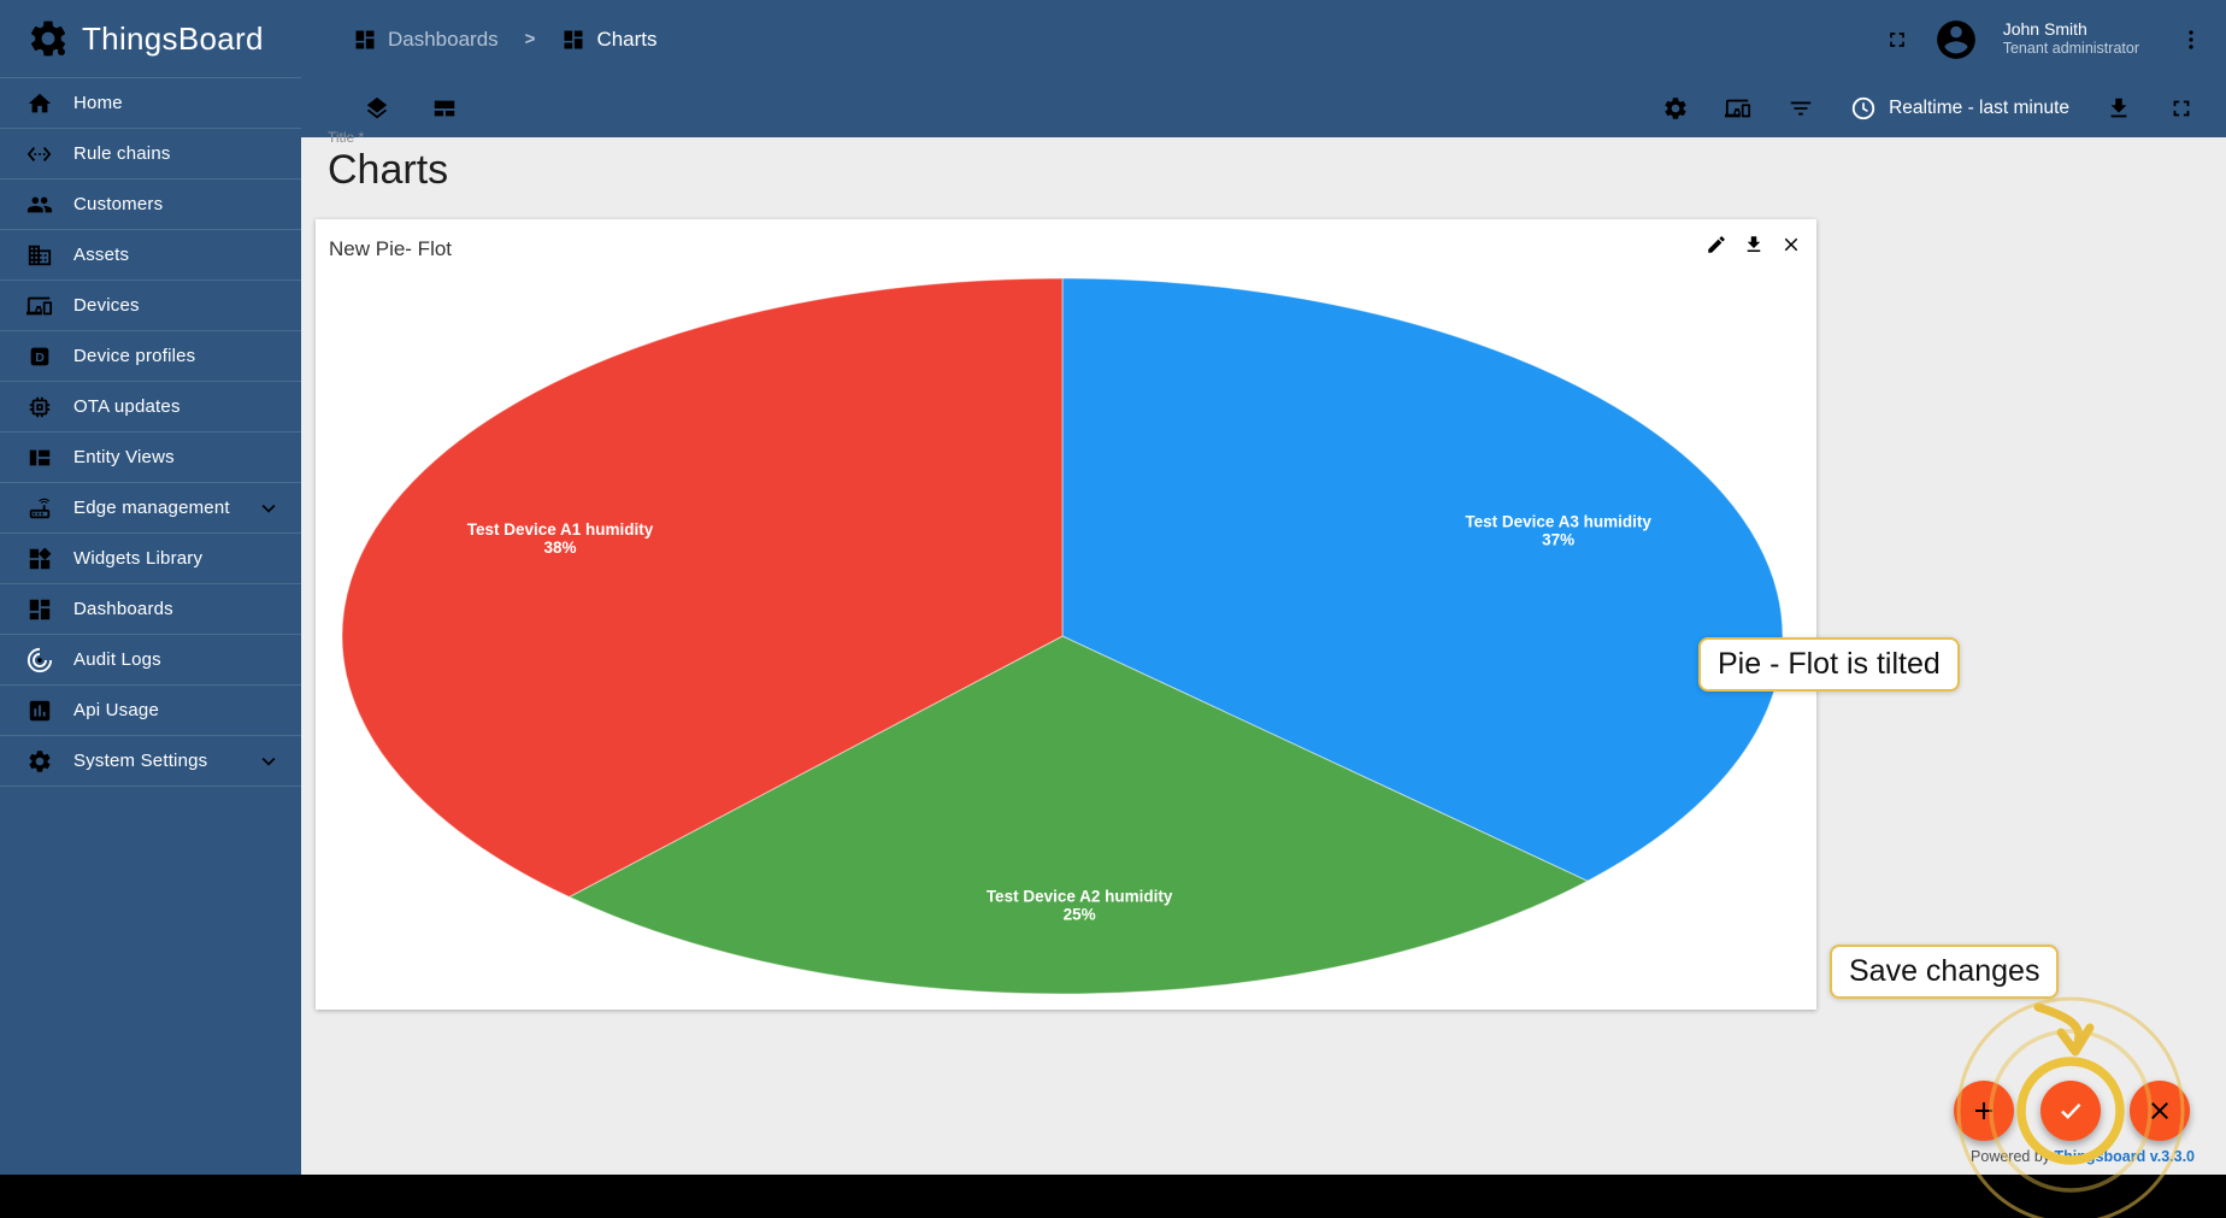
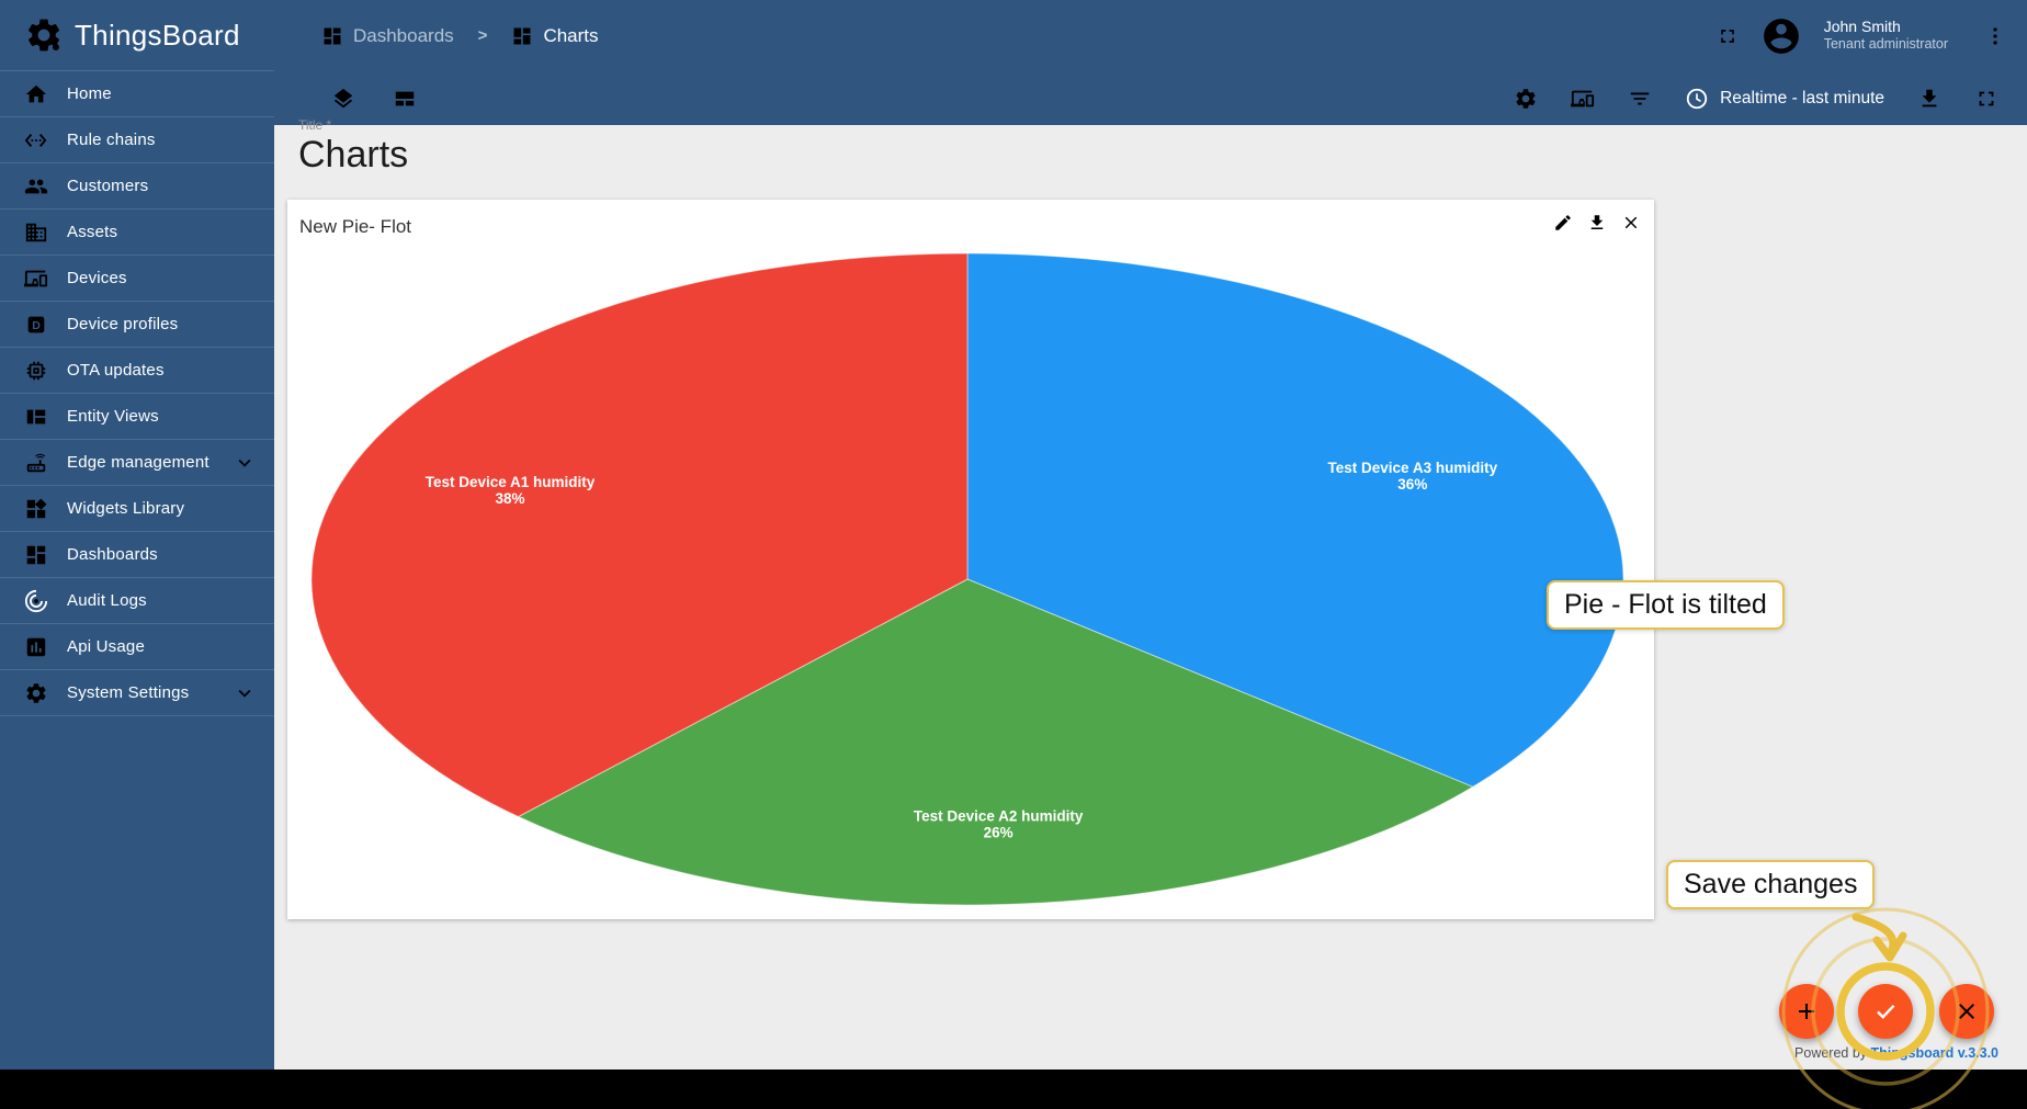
Test Device A3 humidity: 37% -> 36%
Test Device A2 humidity: 25% -> 26%
